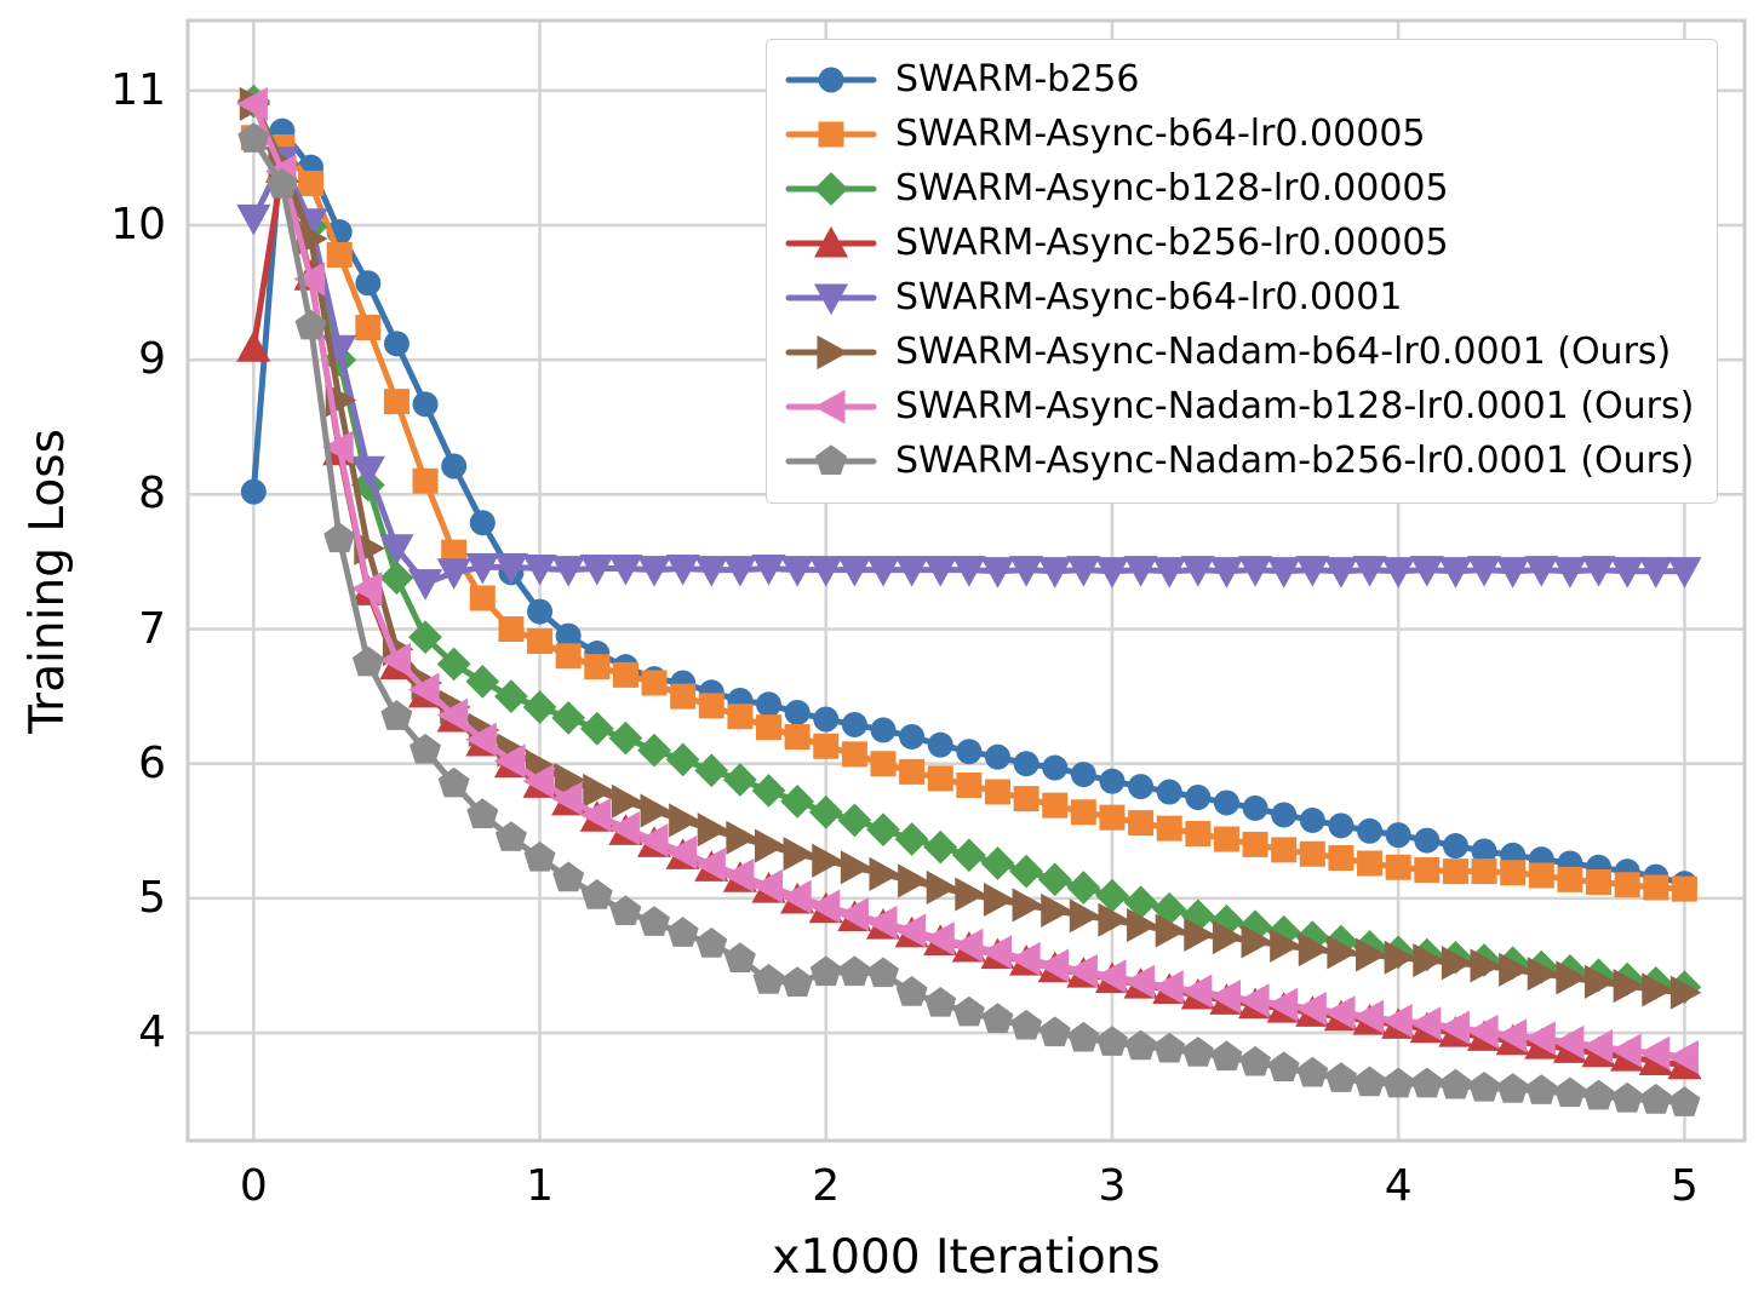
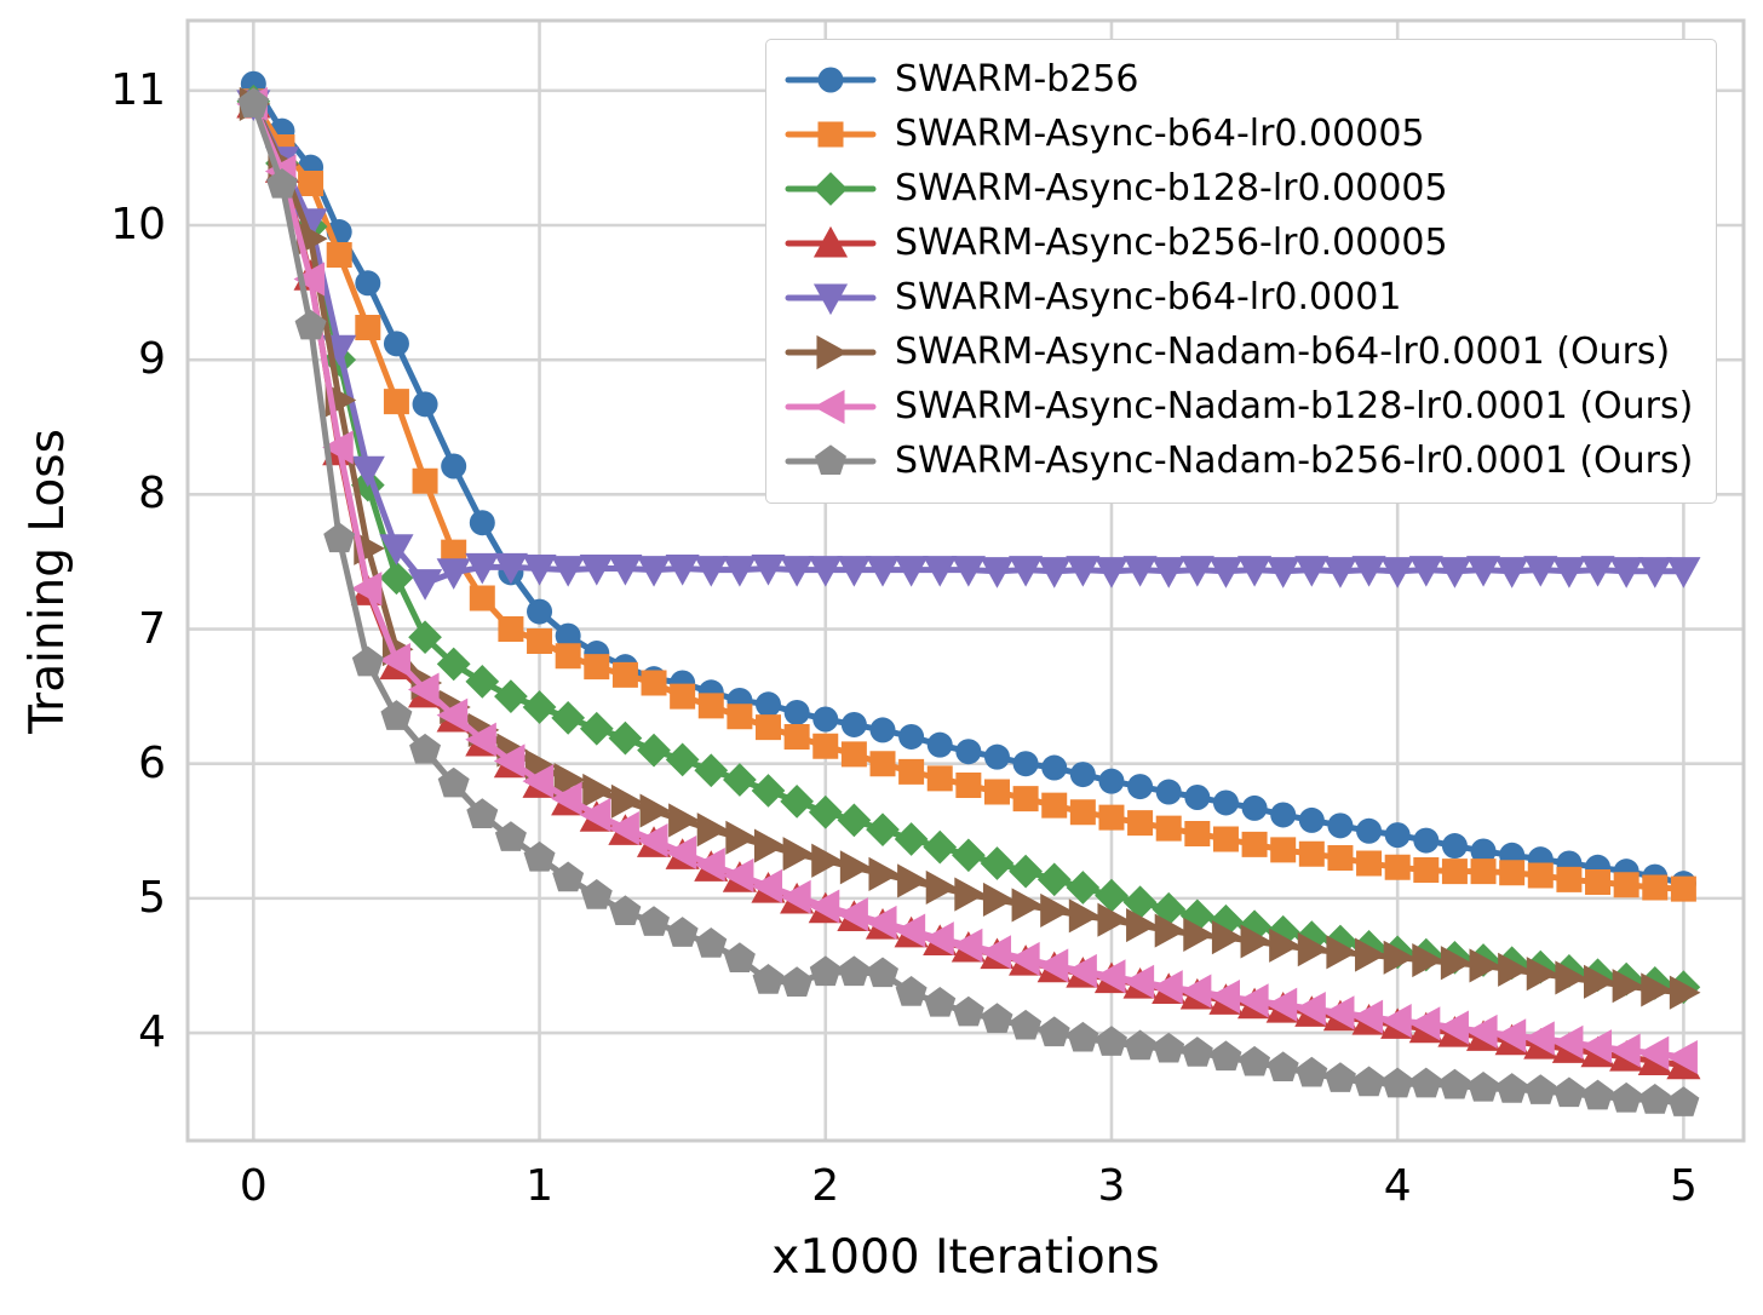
SWARM-b256/0: 8.02 -> 11.05
SWARM-Async-b64-lr0.00005/0: 10.65 -> 10.92
SWARM-Async-b256-lr0.00005/0: 9.09 -> 10.90
SWARM-Async-b64-lr0.0001/0: 10.05 -> 10.90
SWARM-Async-Nadam-b256-lr0.0001 (Ours)/0: 10.64 -> 10.90
